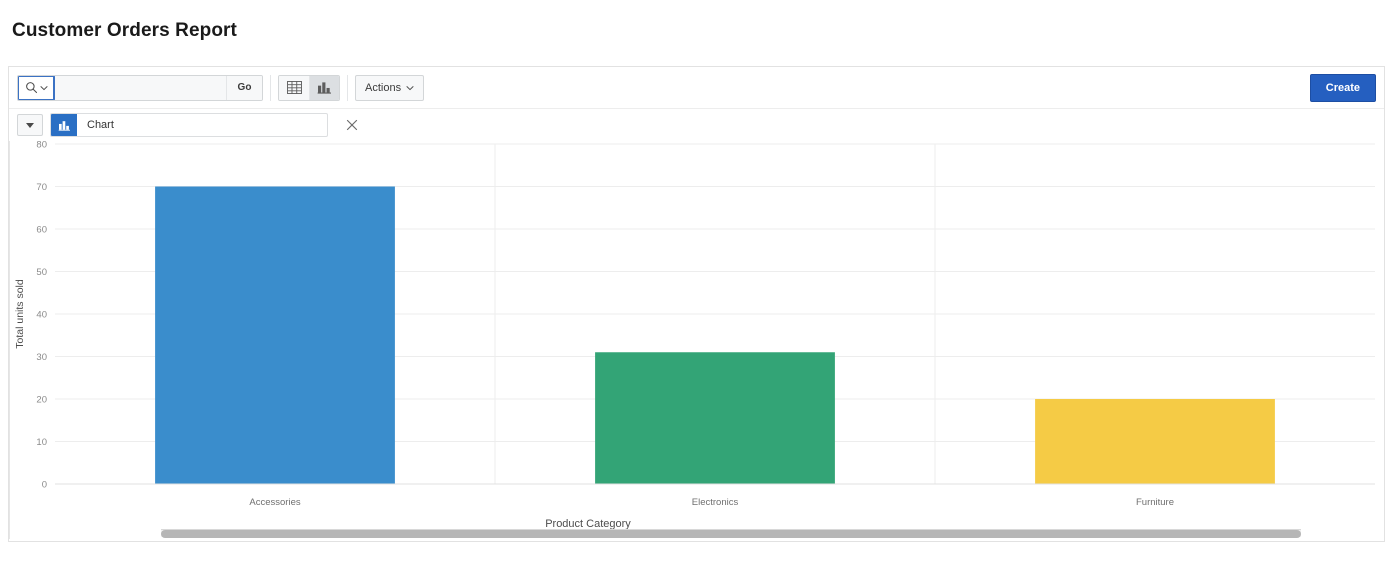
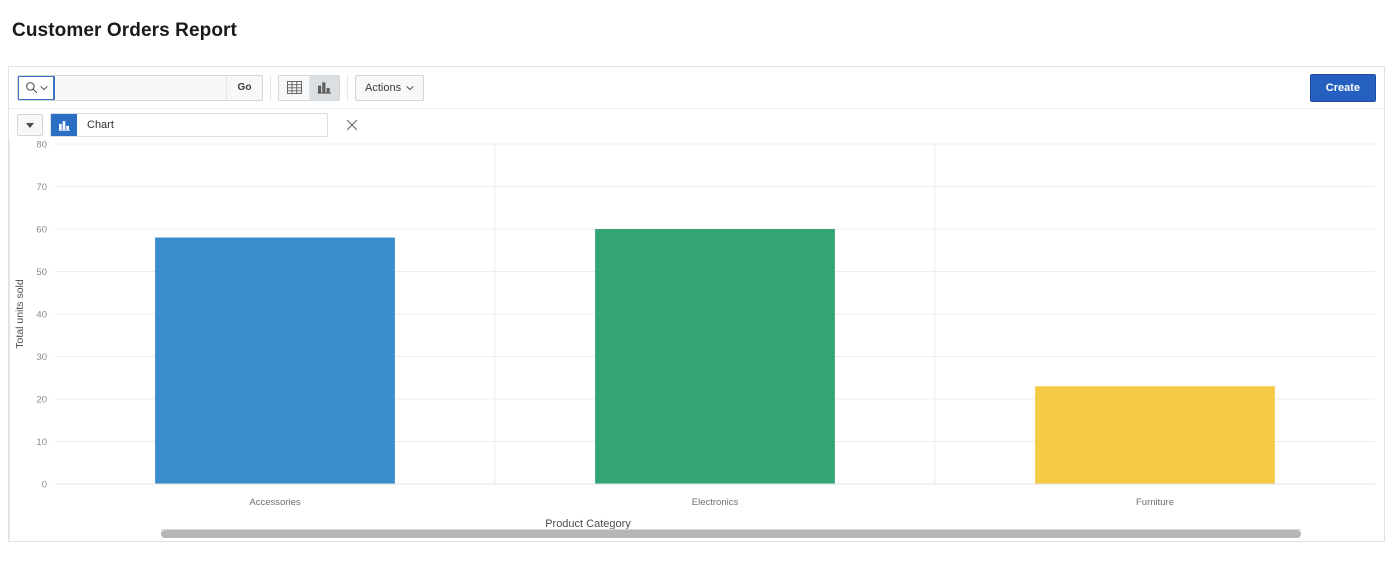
Accessories: 70 -> 58
Electronics: 31 -> 60
Furniture: 20 -> 23
